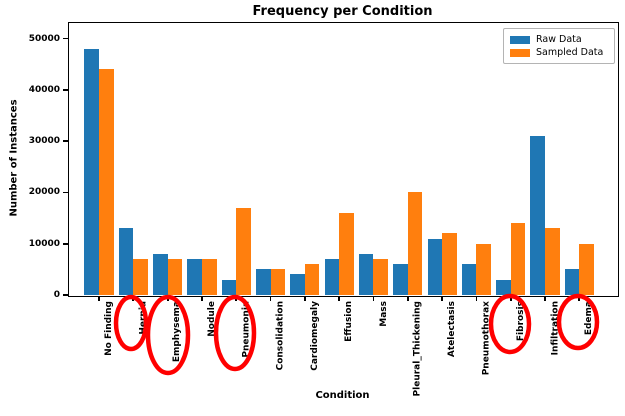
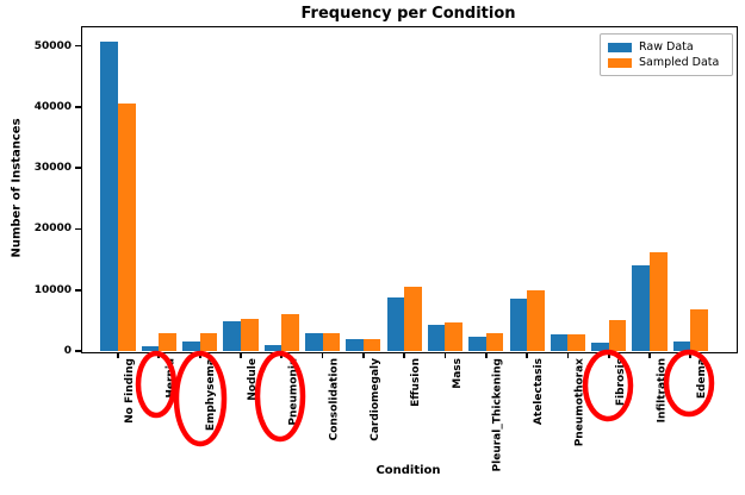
Raw Data/No Finding: 48000 -> 51000
Sampled Data/No Finding: 44000 -> 40000
Raw Data/Hernia: 13000 -> 1000
Sampled Data/Hernia: 7000 -> 3000
Raw Data/Emphysema: 8000 -> 2000
Sampled Data/Emphysema: 7000 -> 3000
Raw Data/Nodule: 7000 -> 5000
Sampled Data/Nodule: 7000 -> 5000
Raw Data/Pneumonia: 3000 -> 1000
Sampled Data/Pneumonia: 17000 -> 6000
Raw Data/Consolidation: 5000 -> 3000
Sampled Data/Consolidation: 5000 -> 3000
Raw Data/Cardiomegaly: 4000 -> 2000
Sampled Data/Cardiomegaly: 6000 -> 2000
Raw Data/Effusion: 7000 -> 9000
Sampled Data/Effusion: 16000 -> 11000
Raw Data/Mass: 8000 -> 4000
Sampled Data/Mass: 7000 -> 5000
Raw Data/Pleural_Thickening: 6000 -> 2000
Sampled Data/Pleural_Thickening: 20000 -> 3000
Raw Data/Atelectasis: 11000 -> 8000
Sampled Data/Atelectasis: 12000 -> 10000
Raw Data/Pneumothorax: 6000 -> 3000
Sampled Data/Pneumothorax: 10000 -> 3000
Raw Data/Fibrosis: 3000 -> 1000
Sampled Data/Fibrosis: 14000 -> 5000
Raw Data/Infiltration: 31000 -> 14000
Sampled Data/Infiltration: 13000 -> 16000
Raw Data/Edema: 5000 -> 2000
Sampled Data/Edema: 10000 -> 7000
